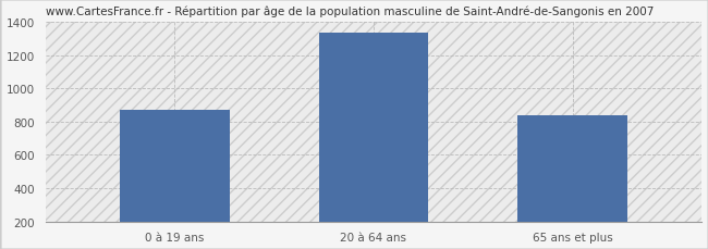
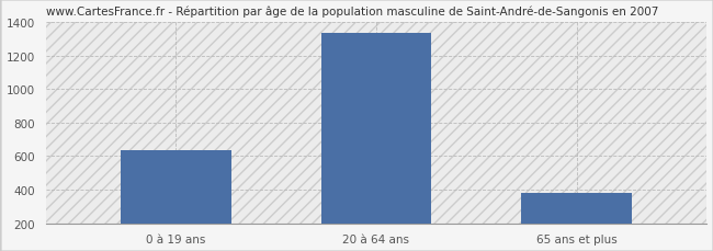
0 à 19 ans: 870 -> 630
65 ans et plus: 840 -> 380
